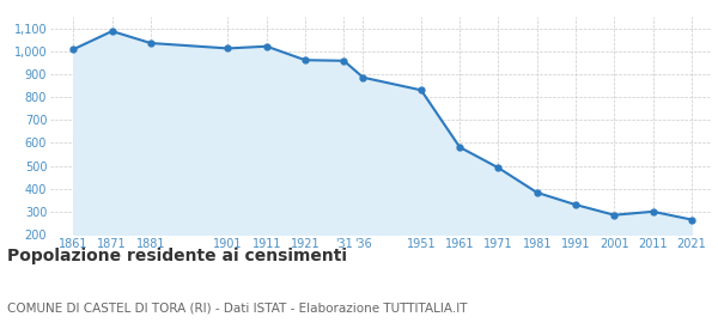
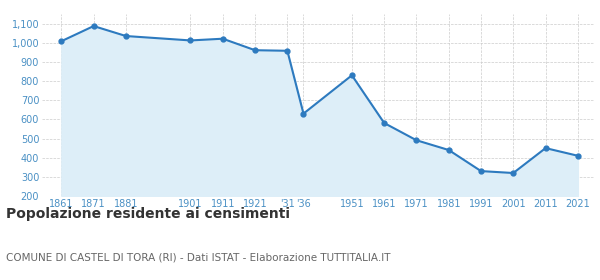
'36: 880 -> 630
1981: 380 -> 440
2001: 280 -> 320
2011: 300 -> 450
2021: 260 -> 410
